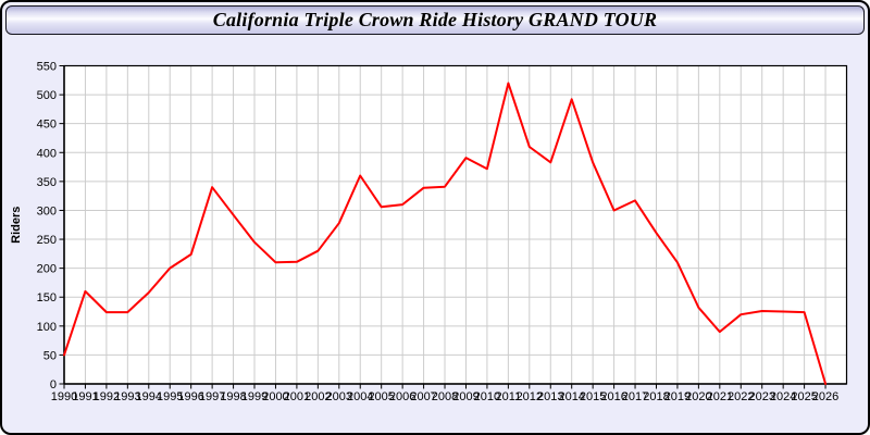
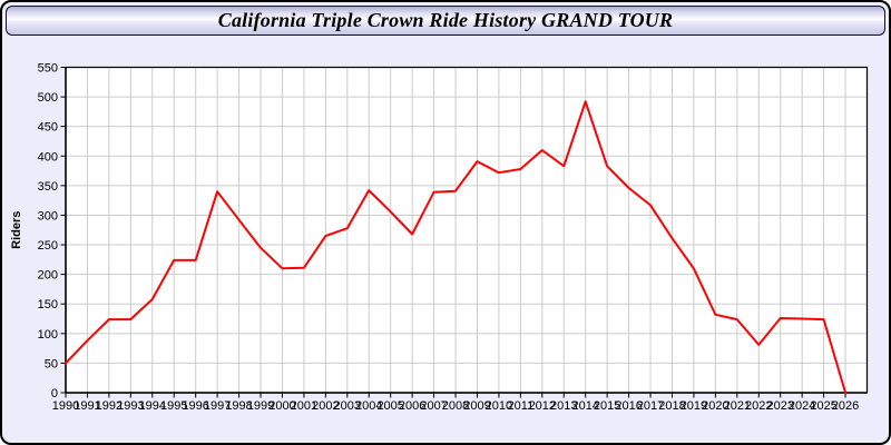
1991: 160 -> 90
1995: 200 -> 220
2002: 230 -> 260
2004: 360 -> 340
2006: 310 -> 270
2011: 520 -> 380
2016: 300 -> 350
2021: 90 -> 120
2022: 120 -> 80
